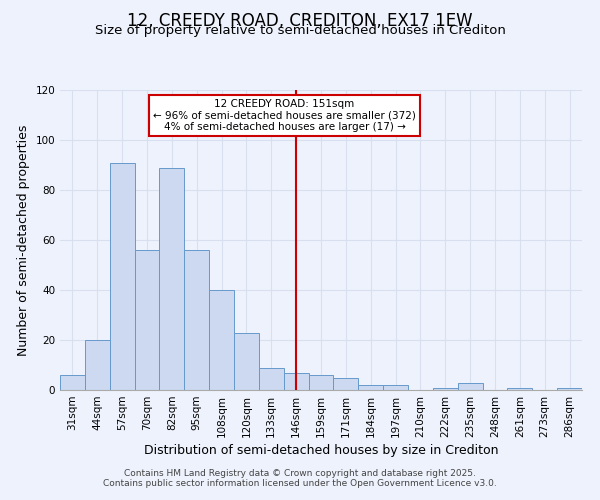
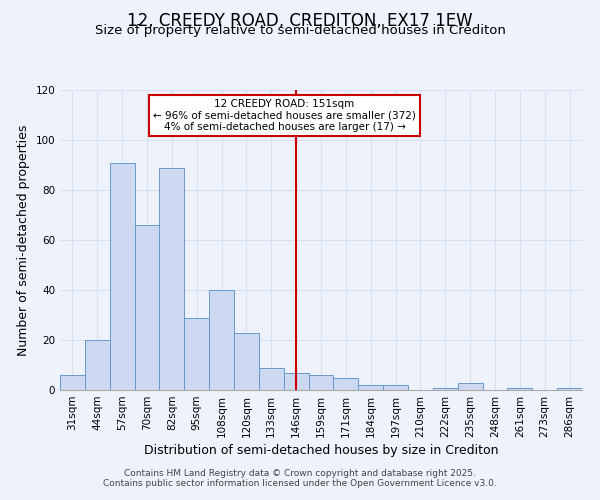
70sqm: 56 -> 66
95sqm: 56 -> 29
